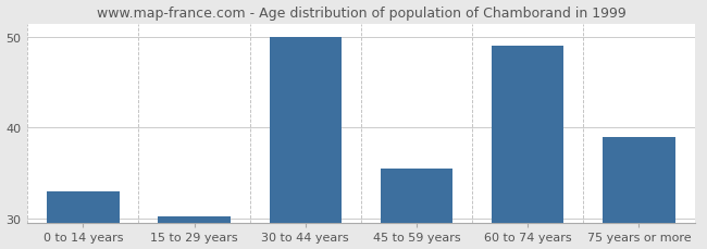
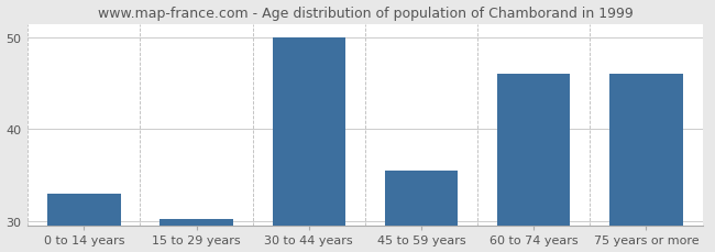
60 to 74 years: 49.0 -> 46.0
75 years or more: 39.0 -> 46.0
